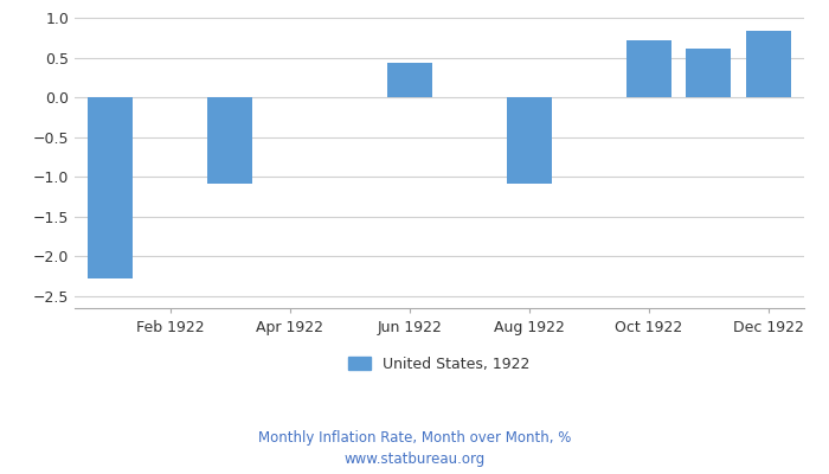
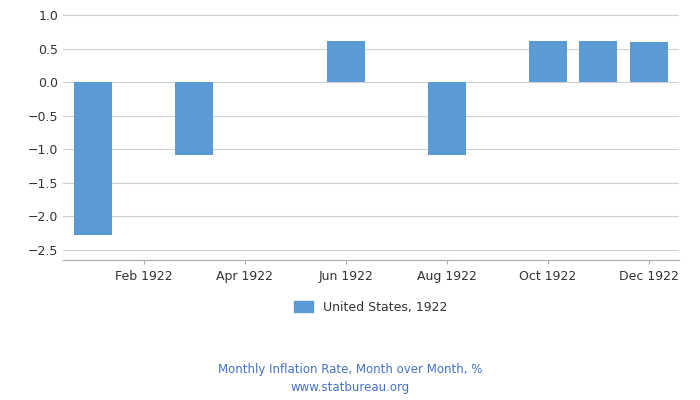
Jun 1922: 0.44 -> 0.61
Oct 1922: 0.72 -> 0.61
Dec 1922: 0.84 -> 0.60
